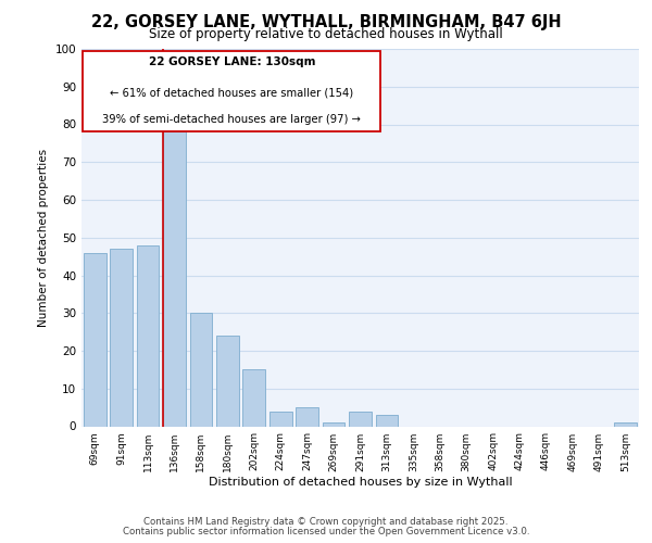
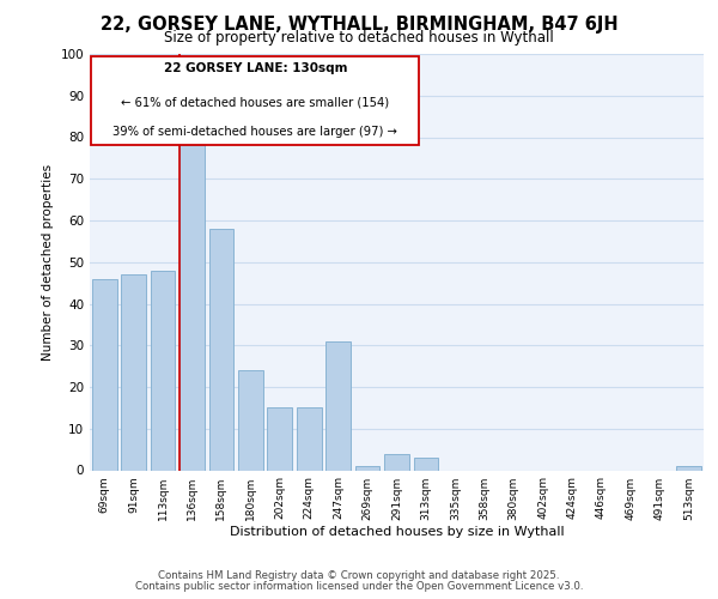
158sqm: 30 -> 58
224sqm: 4 -> 15
247sqm: 5 -> 31
